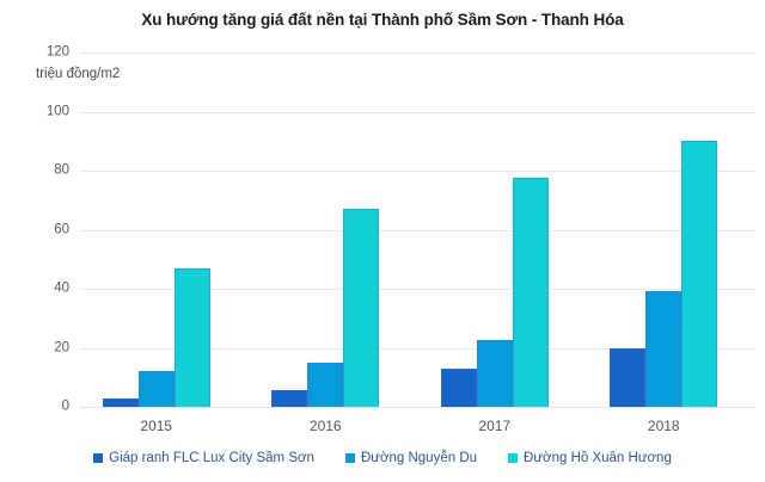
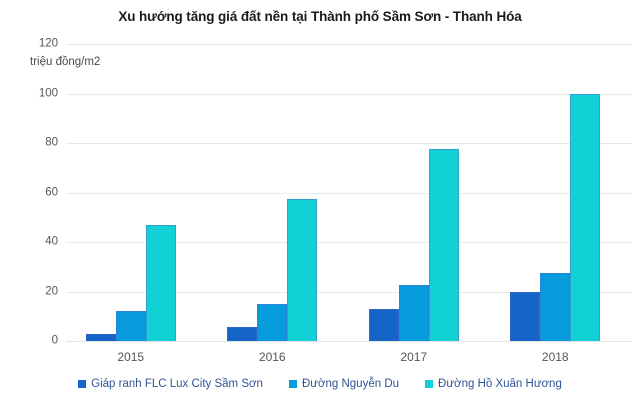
Đường Hồ Xuân Hương/2016: 67 -> 58
Đường Nguyễn Du/2018: 39 -> 28
Đường Hồ Xuân Hương/2018: 90 -> 100
